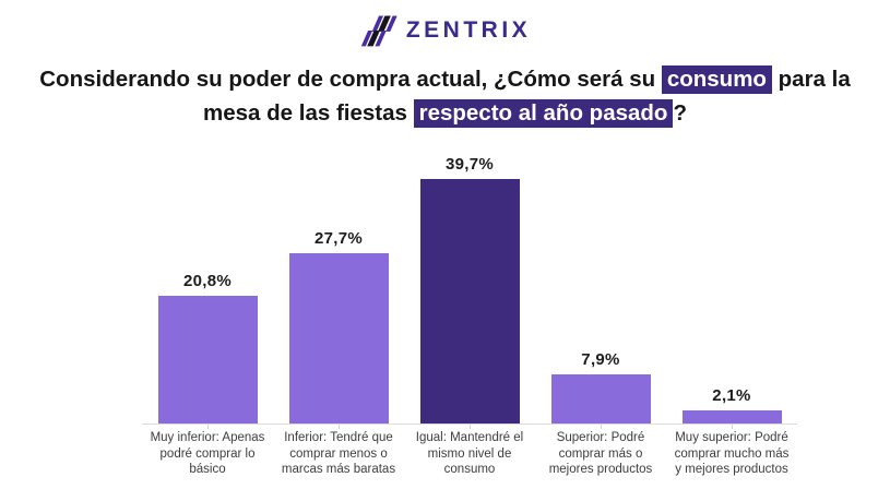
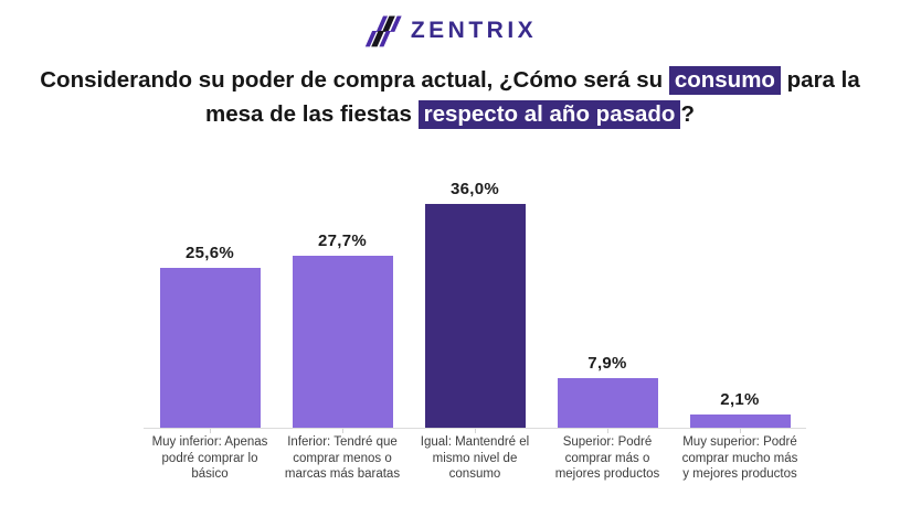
Muy inferior: Apenas podré comprar lo básico: 20,8% -> 25,6%
Igual: Mantendré el mismo nivel de consumo: 39,7% -> 36,0%
